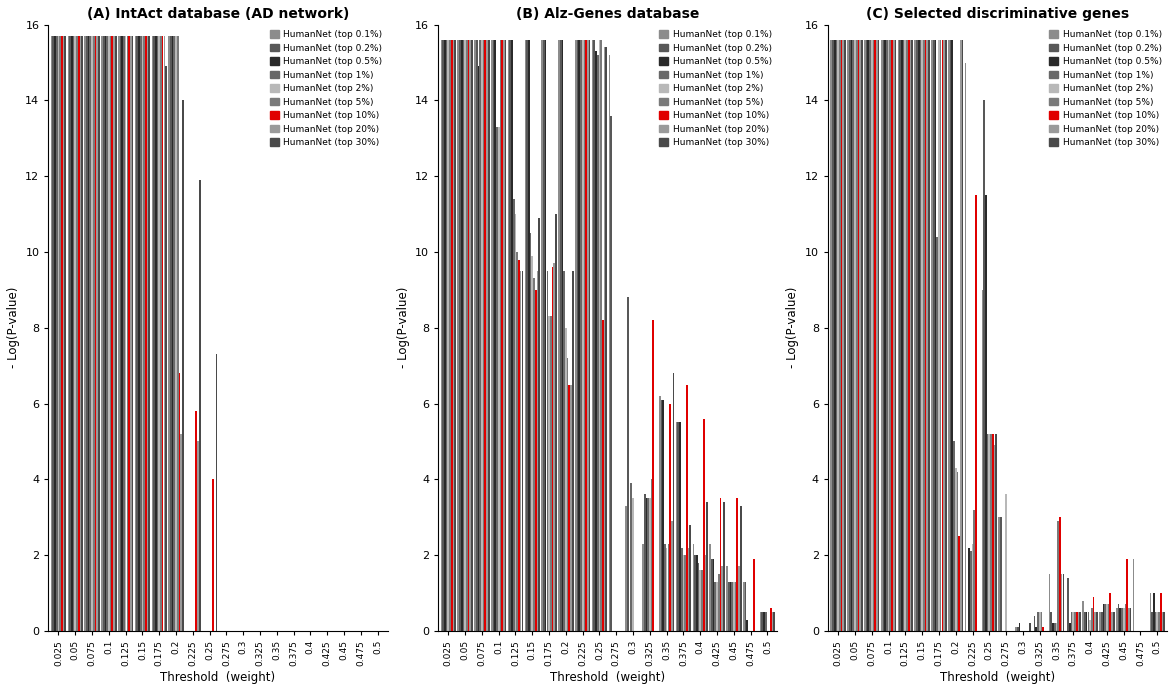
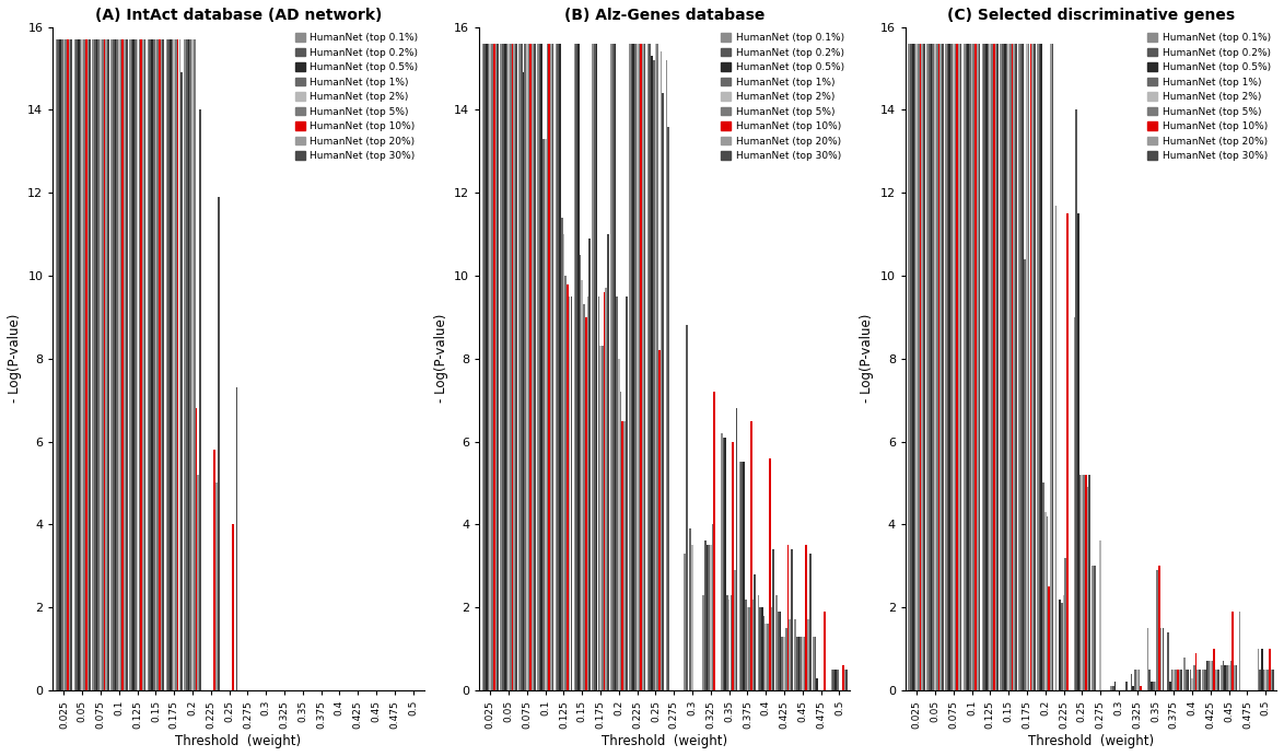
(B) Alz-Genes database/HumanNet (top 30%)/0.25: 15.4 -> 14.4
(B) Alz-Genes database/HumanNet (top 10%)/0.325: 8.2 -> 7.2
(C) Selected discriminative genes/HumanNet (top 0.1%)/0.225: 15.0 -> 11.7
